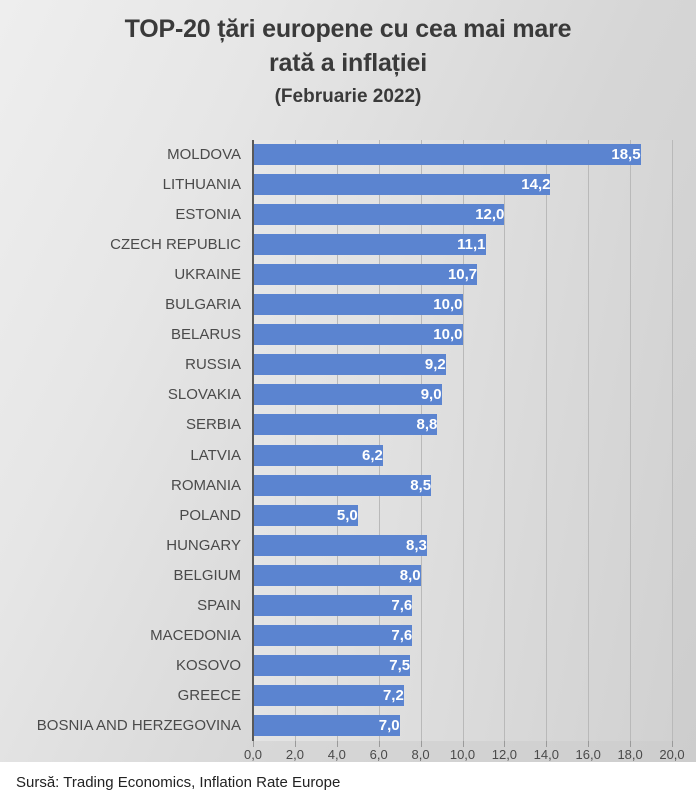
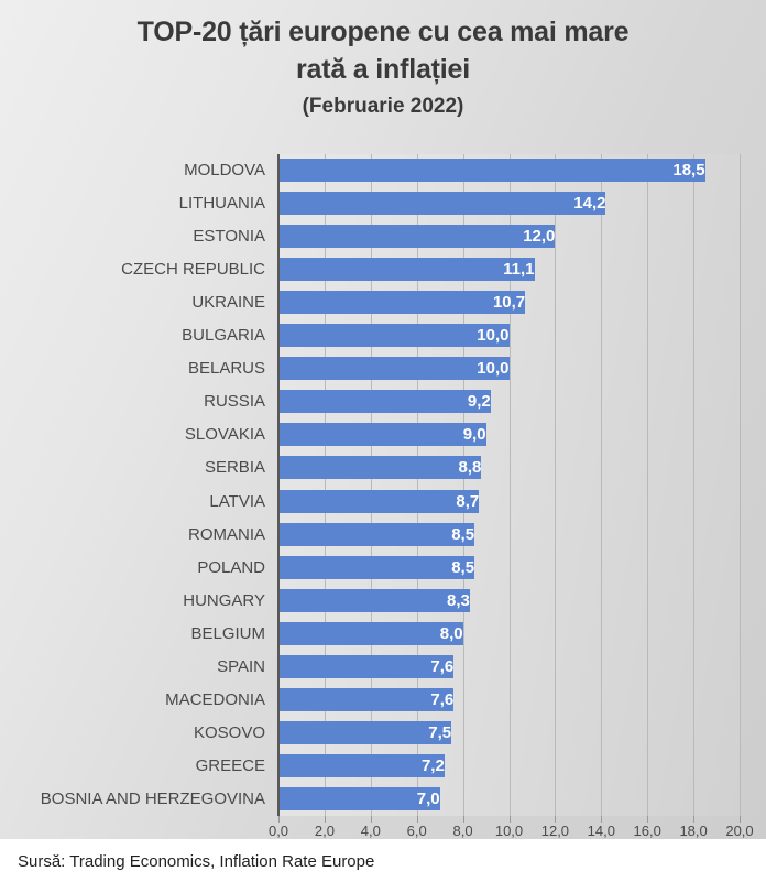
LATVIA: 6,2 -> 8,7
POLAND: 5,0 -> 8,5
